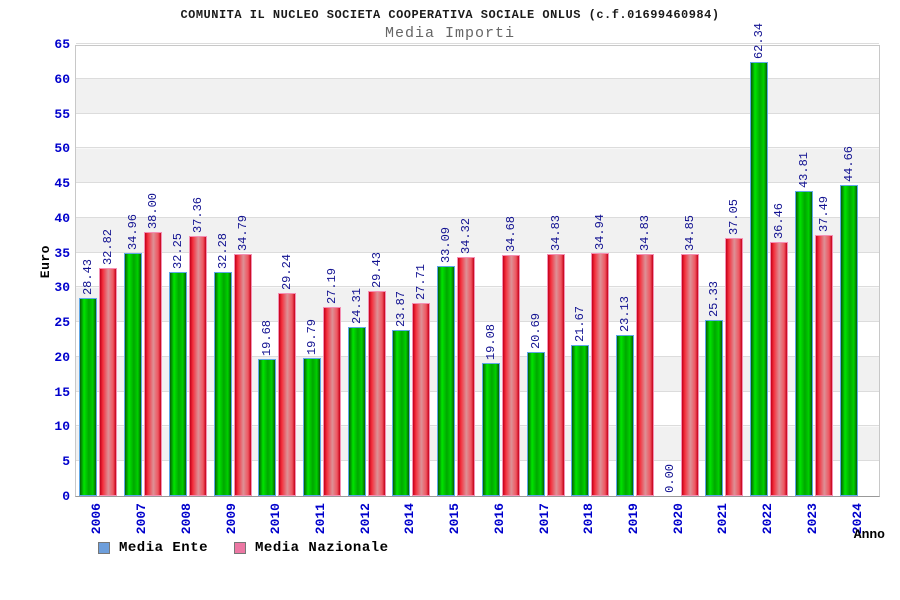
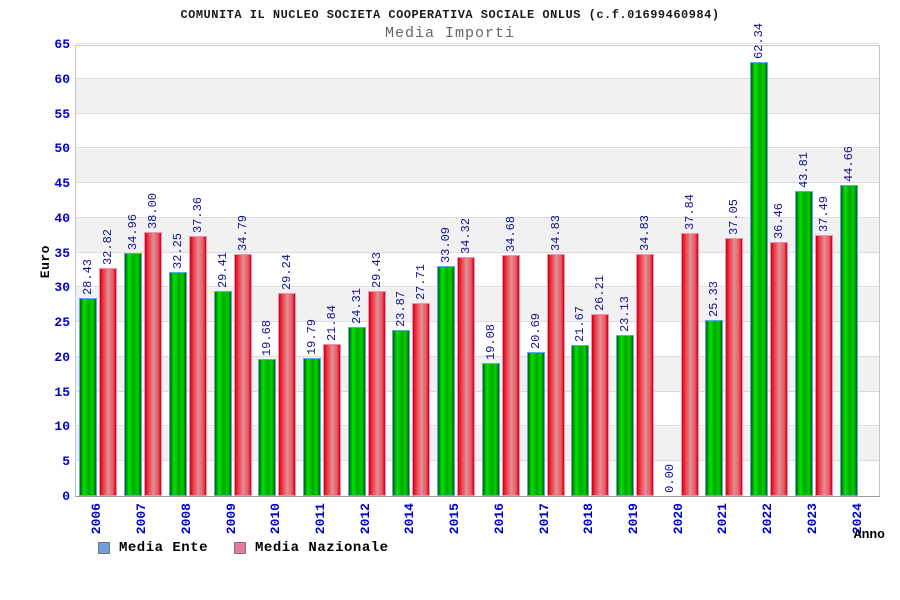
Media Ente/2009: 32.28 -> 29.41
Media Nazionale/2011: 27.19 -> 21.84
Media Nazionale/2018: 34.94 -> 26.21
Media Nazionale/2020: 34.85 -> 37.84
